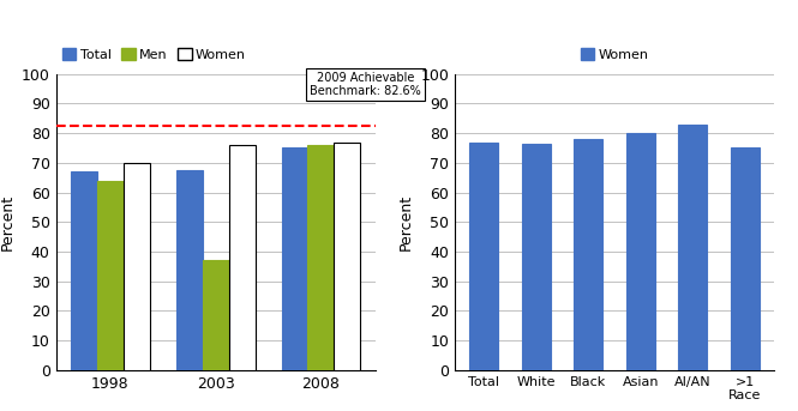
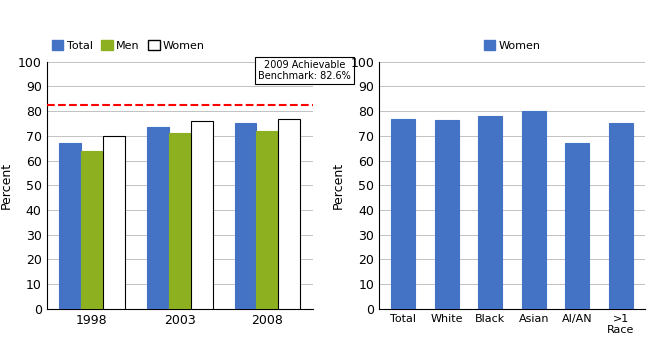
Total/2003: 67.5 -> 73.5
Men/2003: 37 -> 71
Men/2008: 76 -> 72
AI/AN: 83.0 -> 67.0
